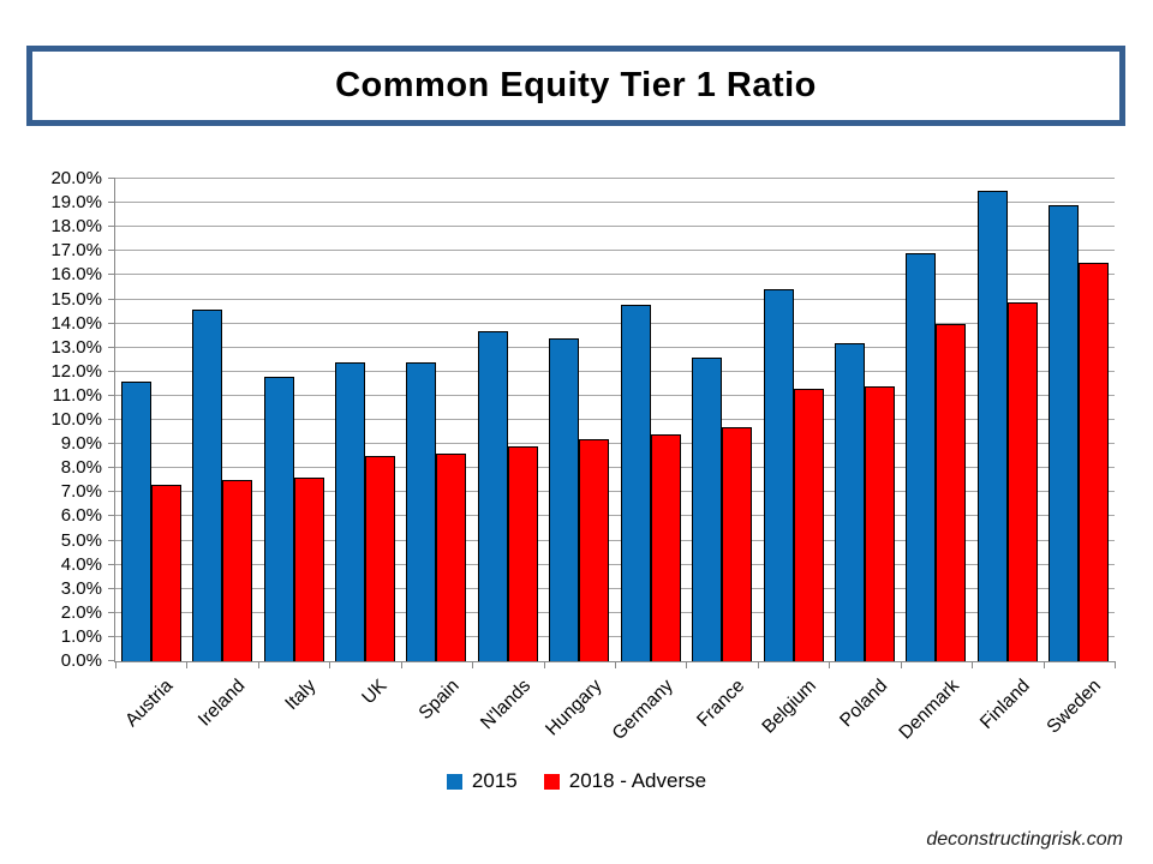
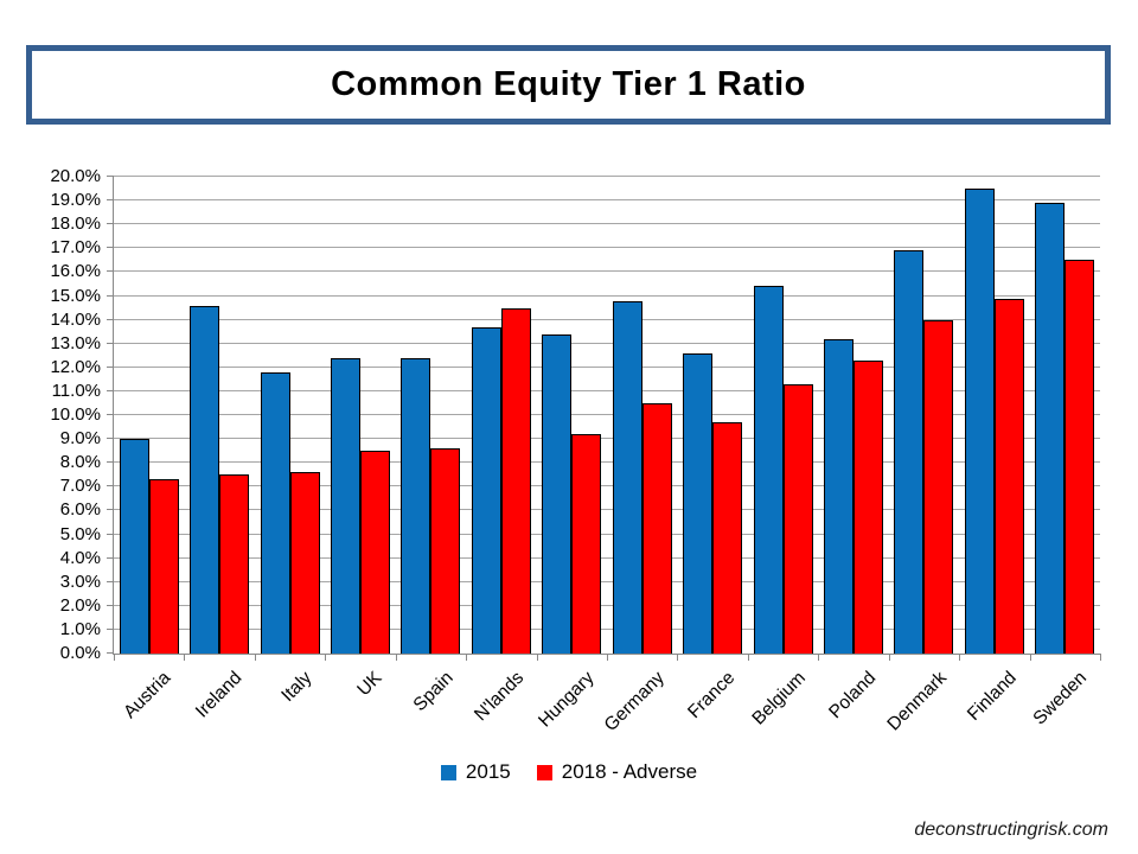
2015/Austria: 11.6% -> 9.0%
2018 - Adverse/N'lands: 8.9% -> 14.5%
2018 - Adverse/Germany: 9.4% -> 10.5%
2018 - Adverse/Poland: 11.4% -> 12.3%
